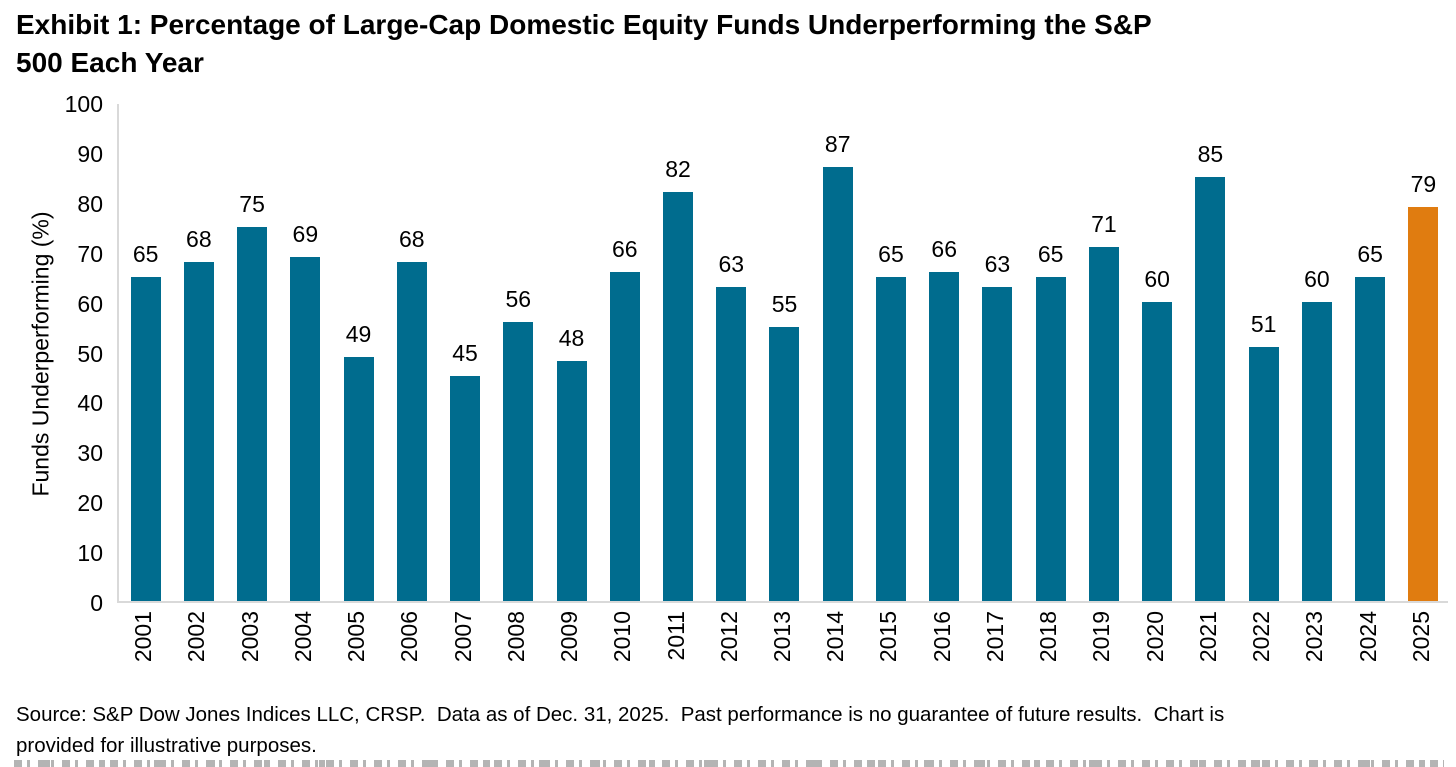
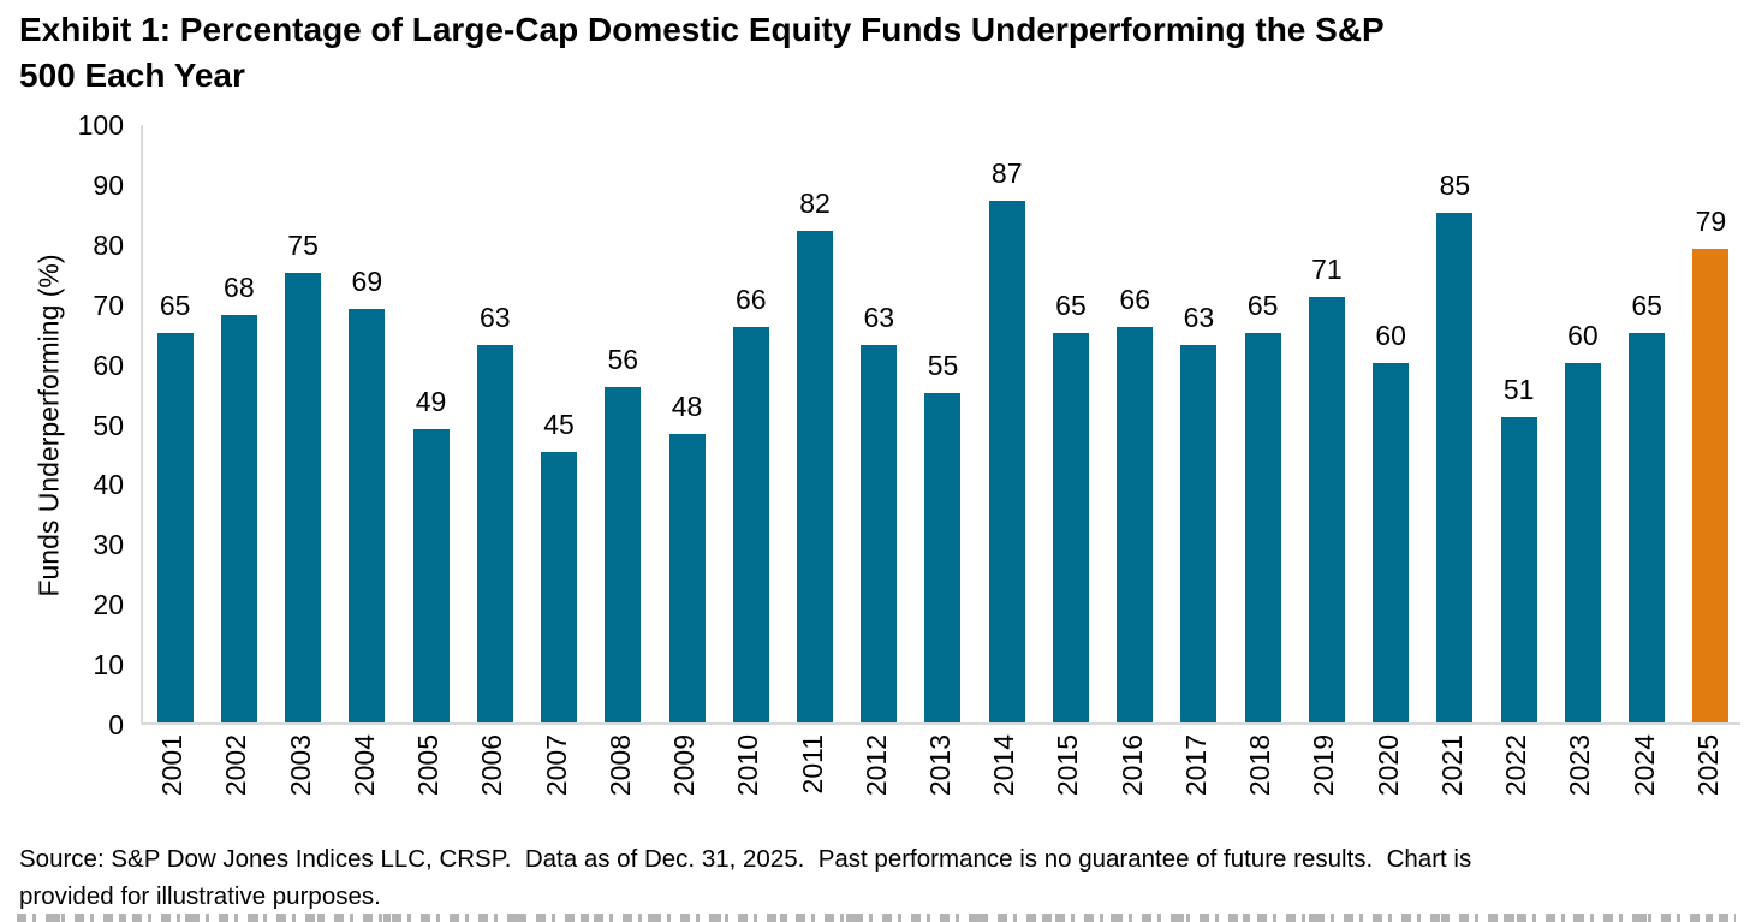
2006: 68 -> 63
